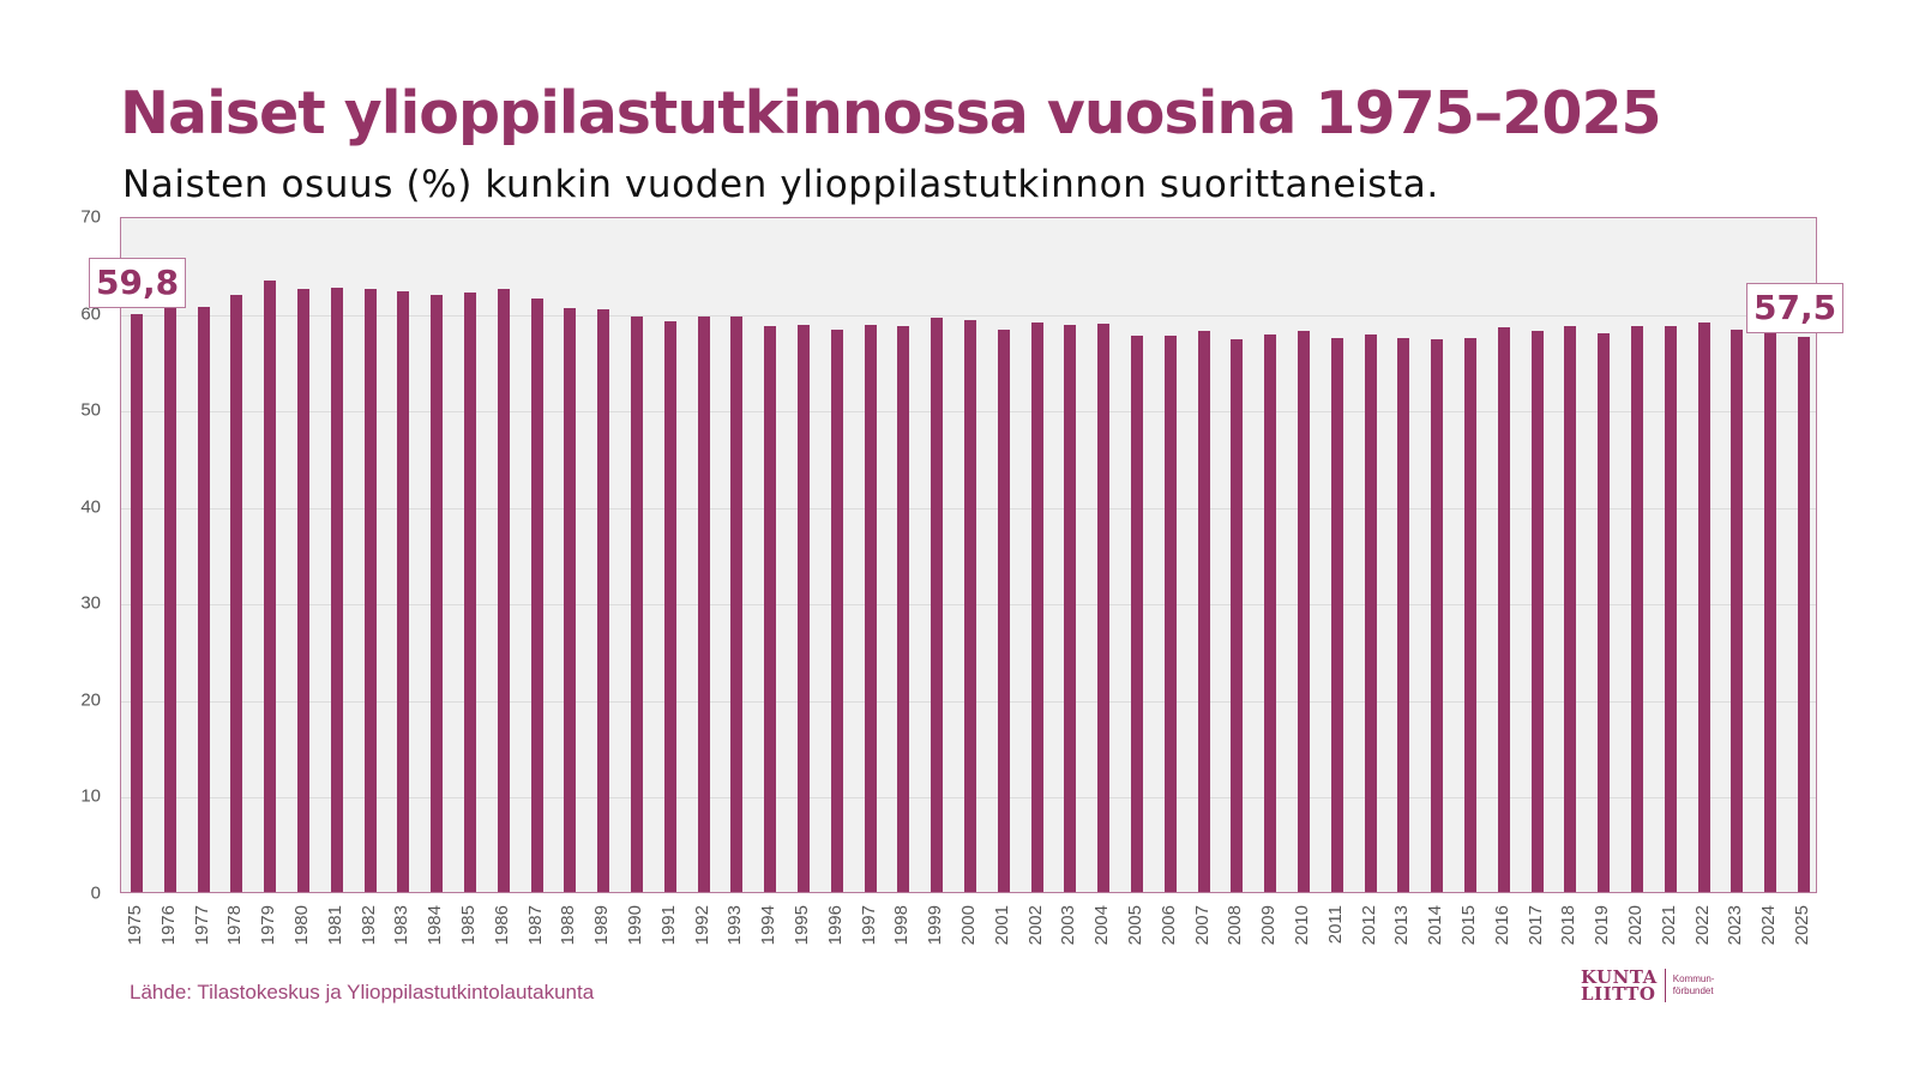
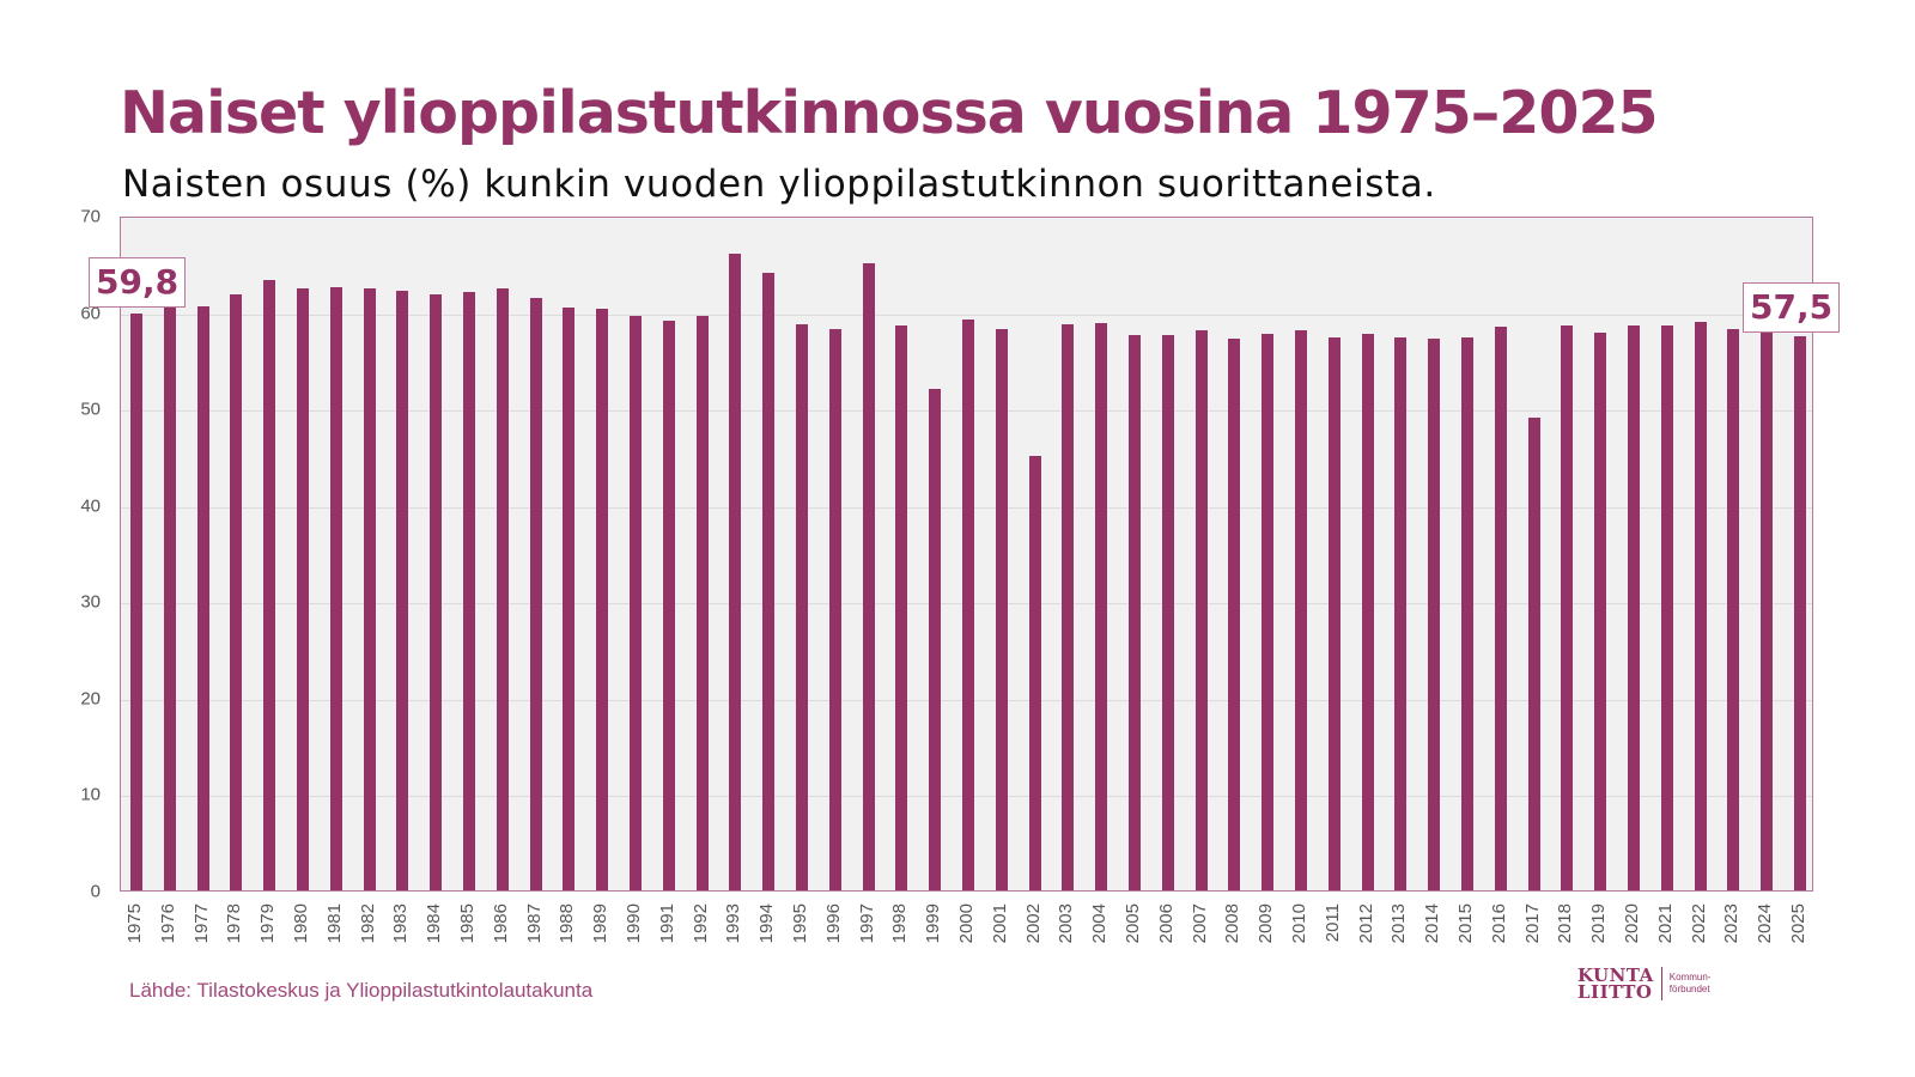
1993: 60 -> 66
1994: 59 -> 64
1997: 59 -> 65
1999: 59 -> 52
2002: 59 -> 45
2017: 58 -> 49
